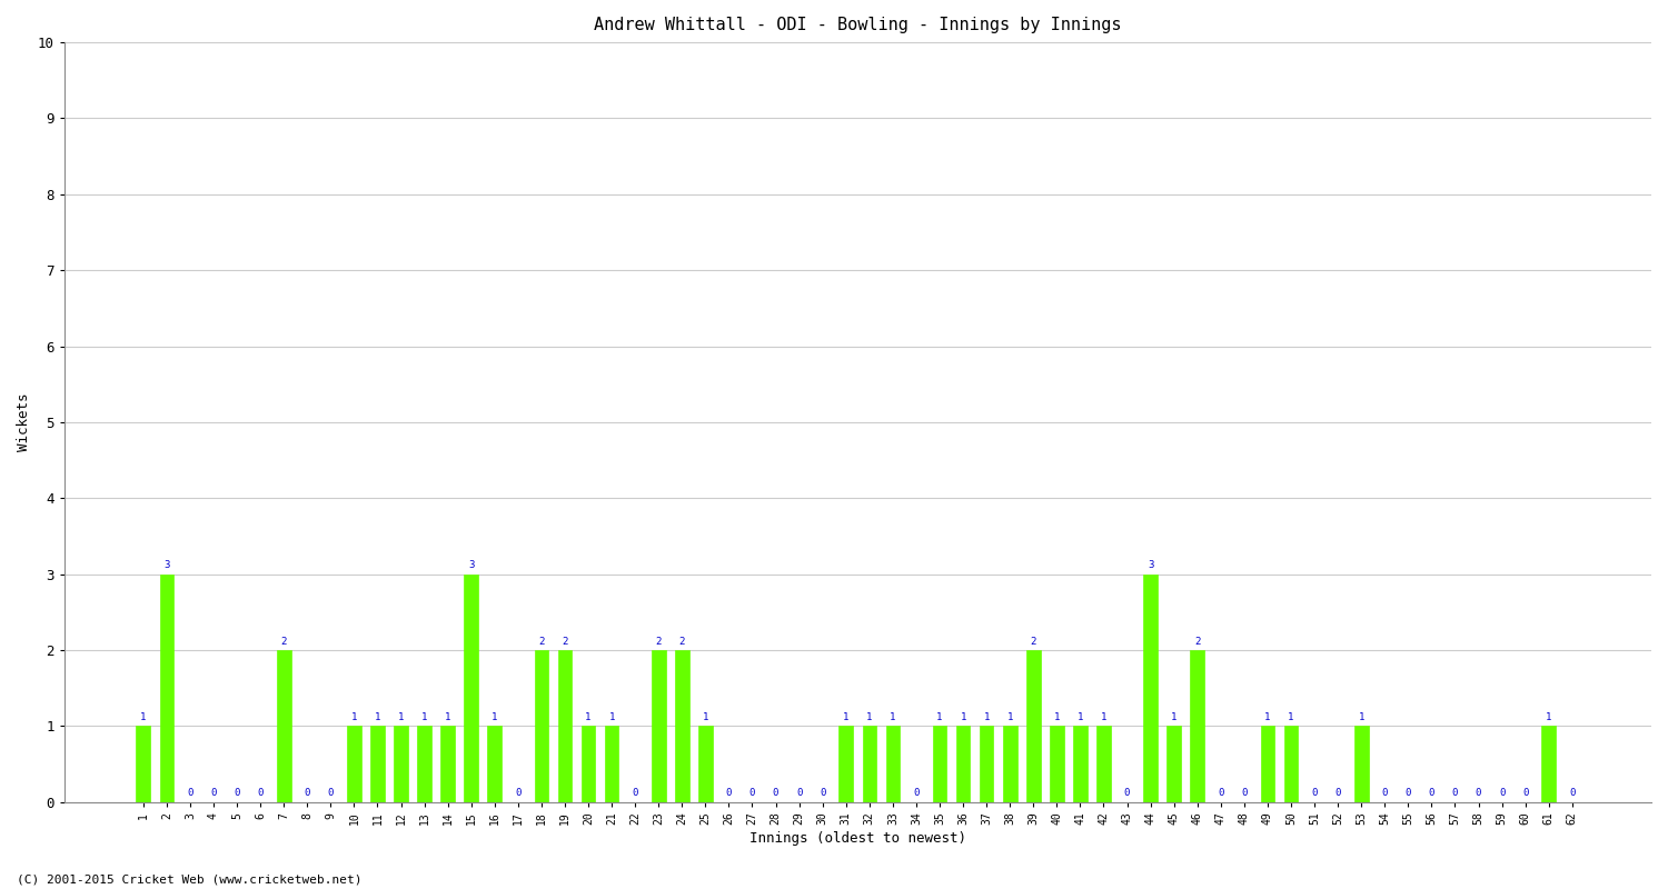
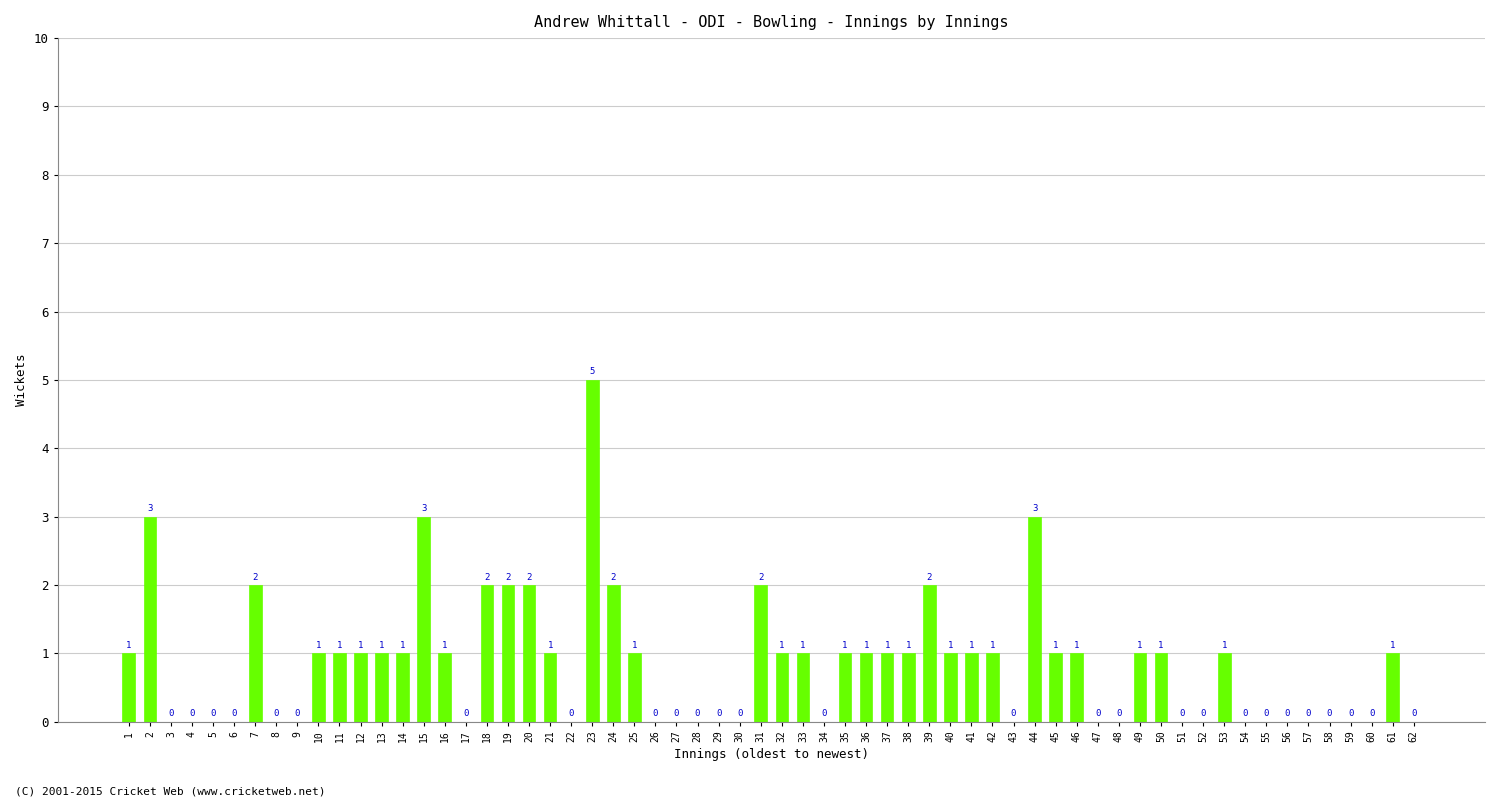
20: 1 -> 2
23: 2 -> 5
31: 1 -> 2
46: 2 -> 1
